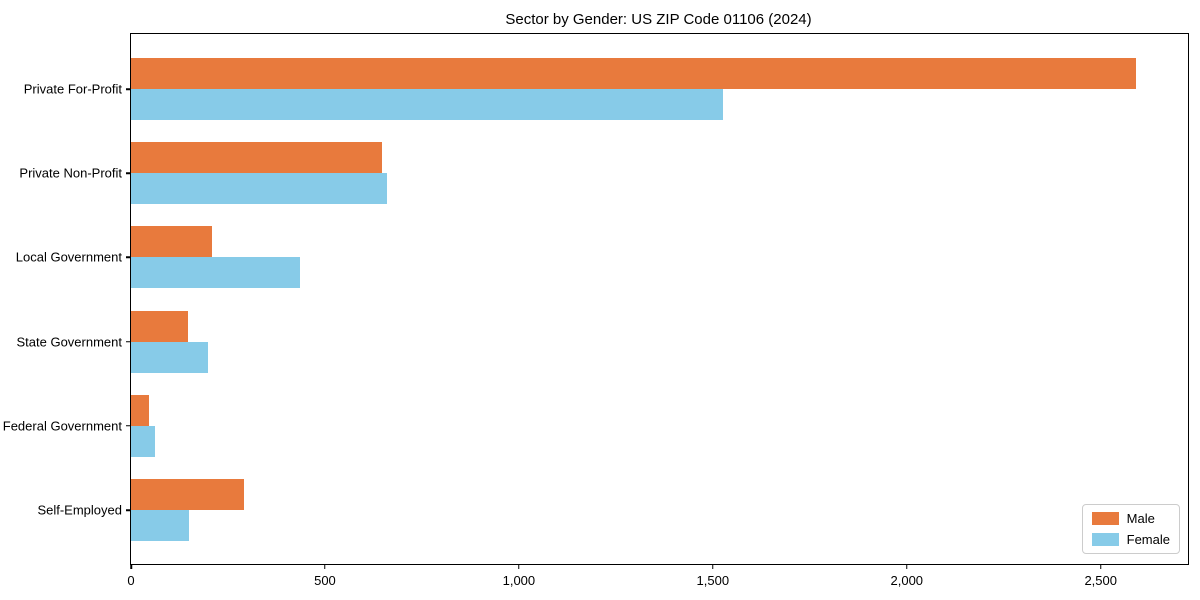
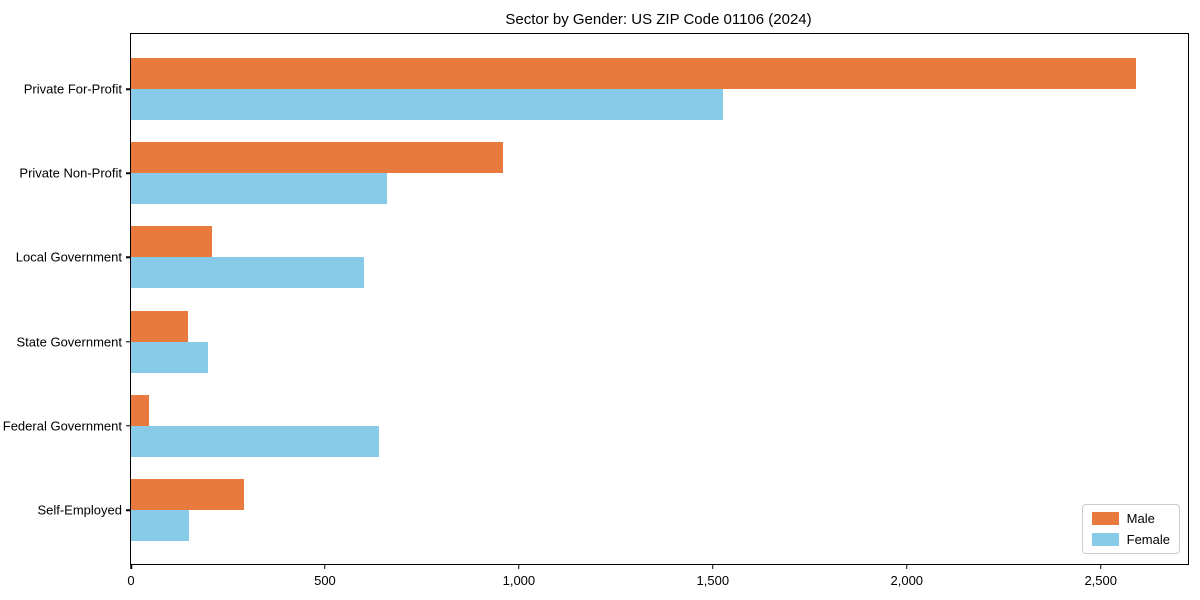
Male/Private Non-Profit: 650 -> 960
Female/Local Government: 440 -> 600
Female/Federal Government: 60 -> 640
